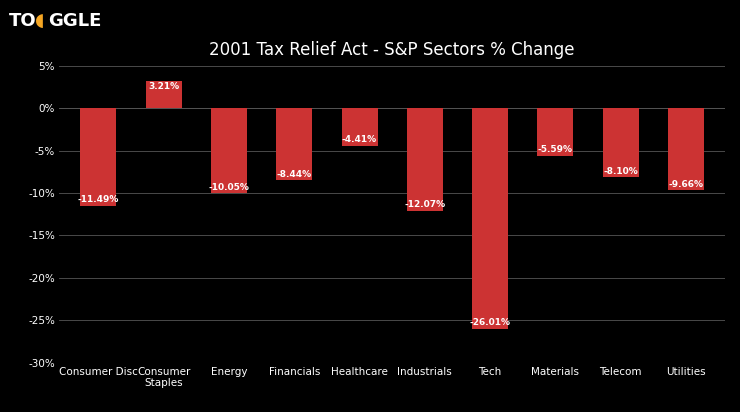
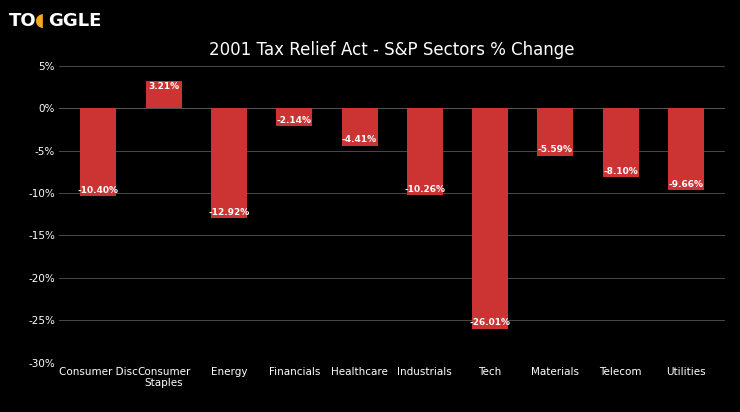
Consumer Disc: -11.49% -> -10.40%
Energy: -10.05% -> -12.92%
Financials: -8.44% -> -2.14%
Industrials: -12.07% -> -10.26%
